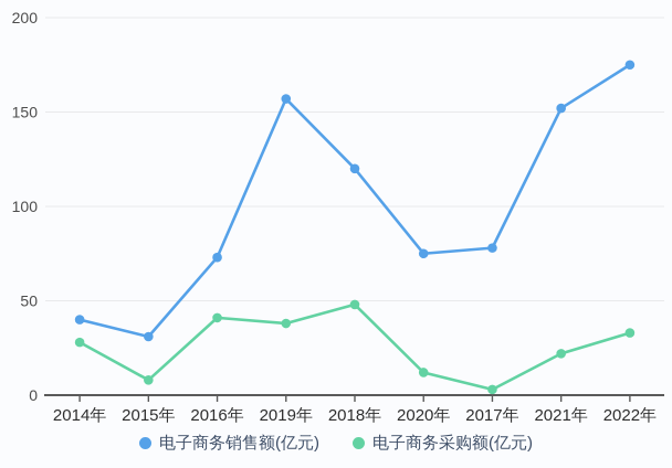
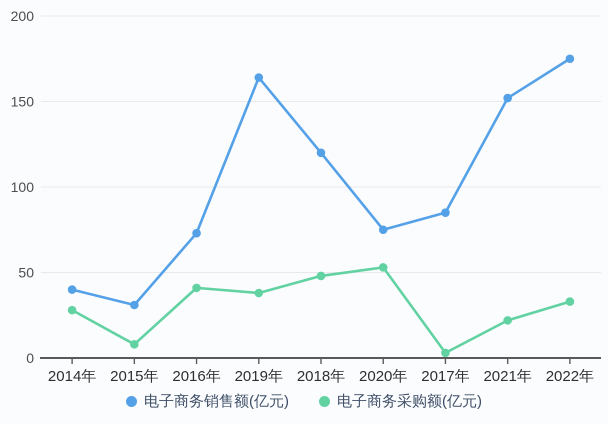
电子商务销售额(亿元)/2019年: 157 -> 164
电子商务采购额(亿元)/2020年: 12 -> 53
电子商务销售额(亿元)/2017年: 78 -> 85
